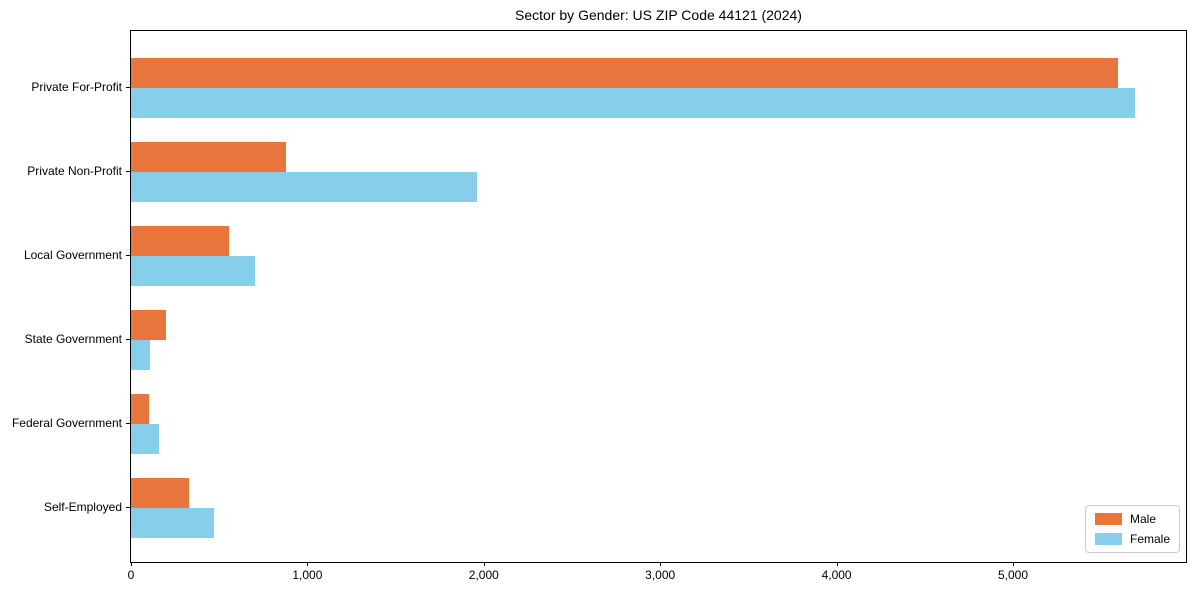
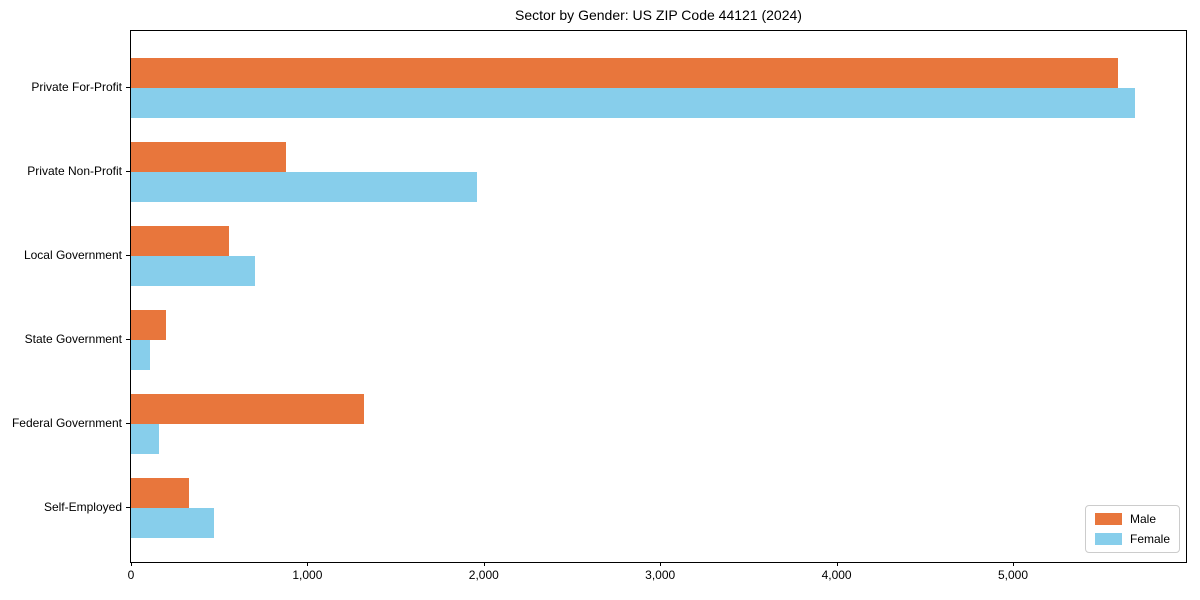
Male/Federal Government: 100 -> 1320
